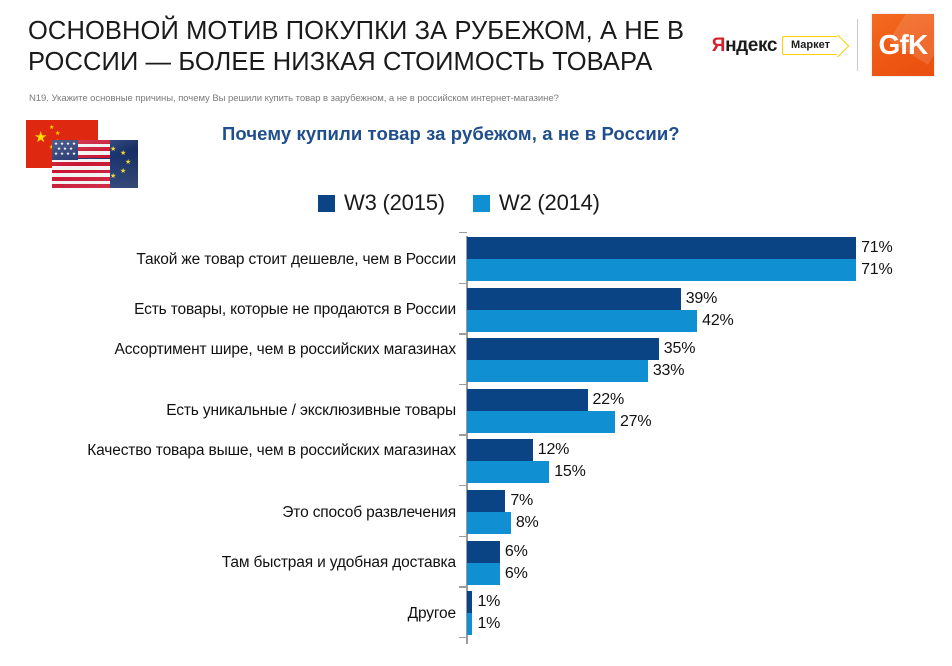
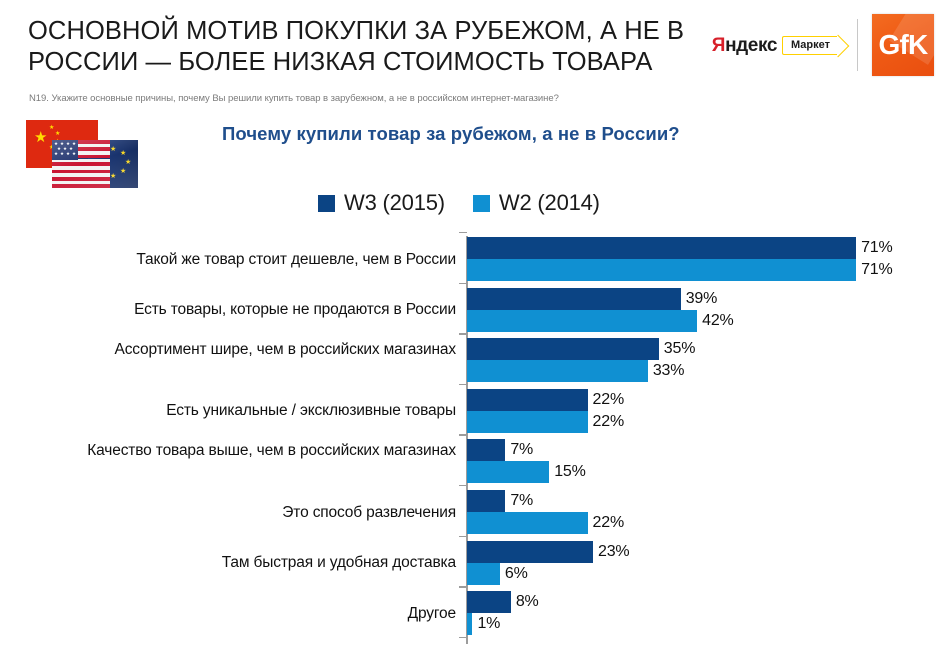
W2 (2014)/Есть уникальные / эксклюзивные товары: 27% -> 22%
W3 (2015)/Качество товара выше, чем в российских магазинах: 12% -> 7%
W2 (2014)/Это способ развлечения: 8% -> 22%
W3 (2015)/Там быстрая и удобная доставка: 6% -> 23%
W3 (2015)/Другое: 1% -> 8%
